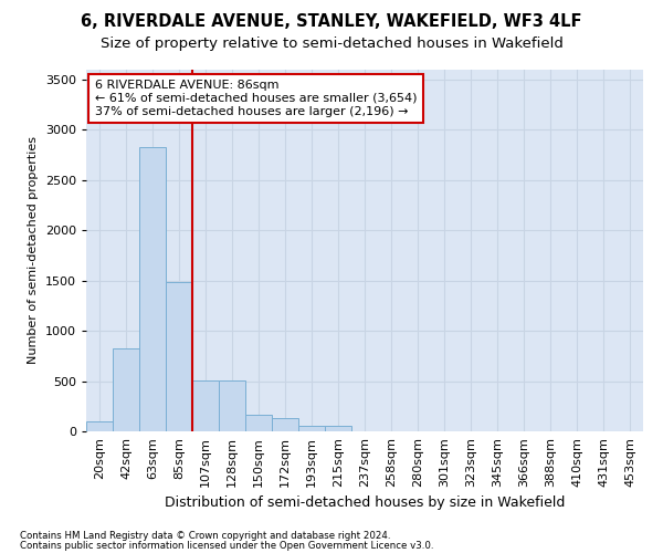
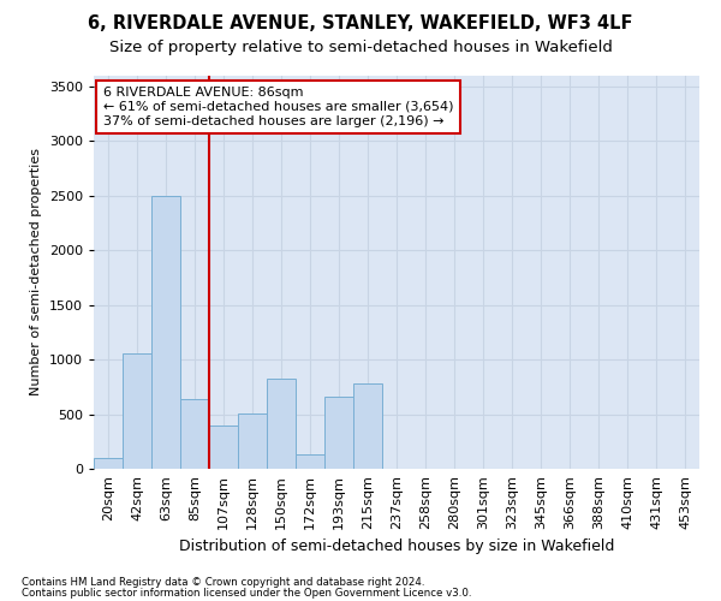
42sqm: 820 -> 1060
63sqm: 2820 -> 2500
85sqm: 1480 -> 640
107sqm: 510 -> 400
150sqm: 160 -> 820
193sqm: 50 -> 660
215sqm: 50 -> 780
